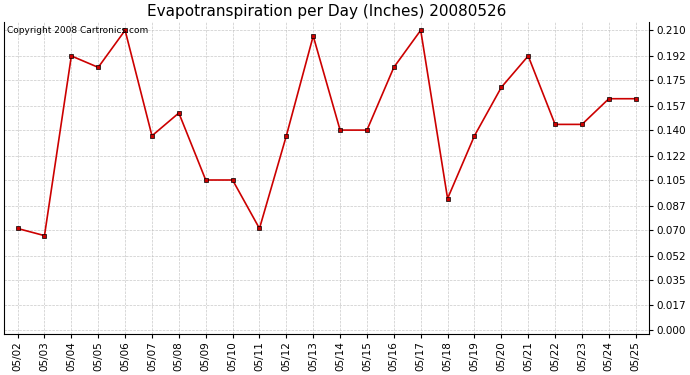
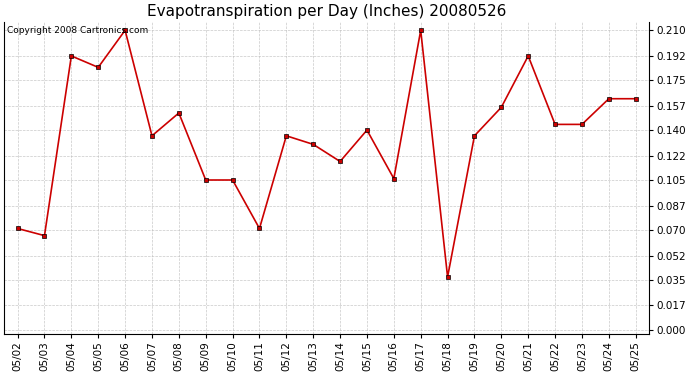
05/13: 0.206 -> 0.130
05/14: 0.140 -> 0.118
05/16: 0.184 -> 0.106
05/18: 0.092 -> 0.037
05/20: 0.170 -> 0.156
